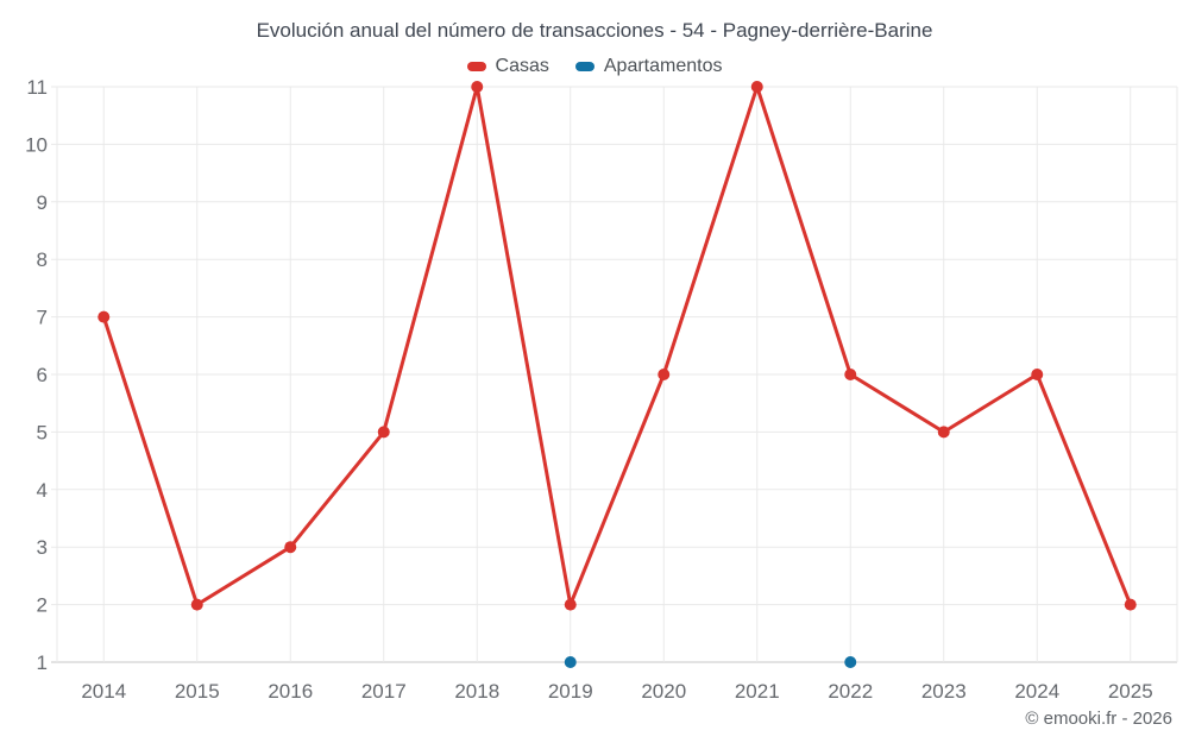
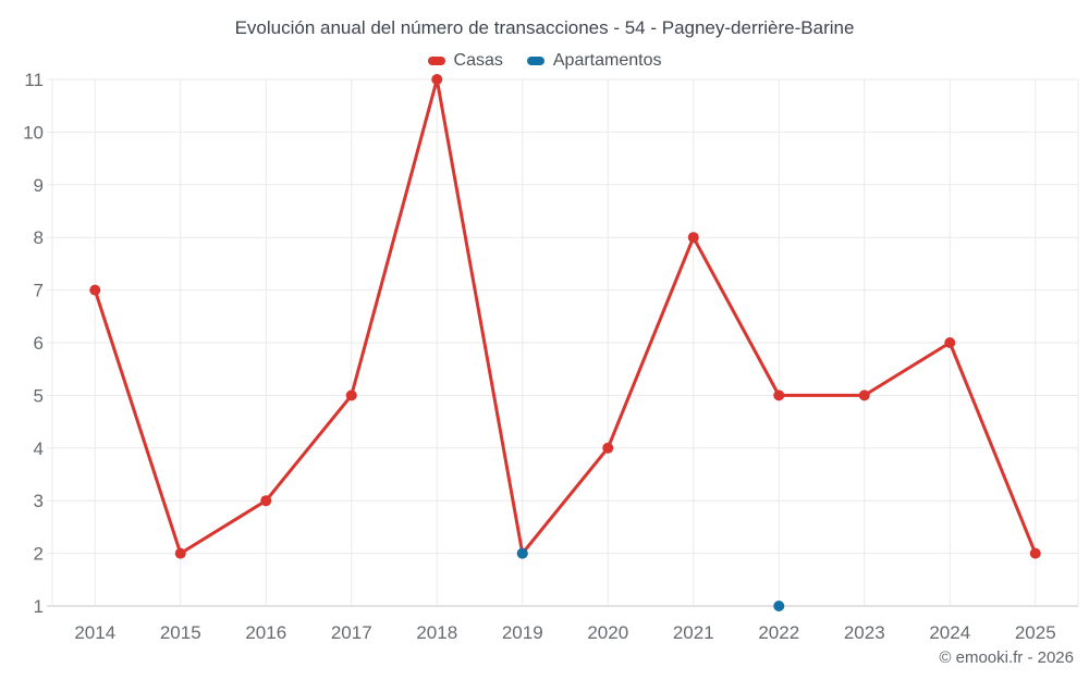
Apartamentos/2019: 1 -> 2
Casas/2020: 6 -> 4
Casas/2021: 11 -> 8
Casas/2022: 6 -> 5
